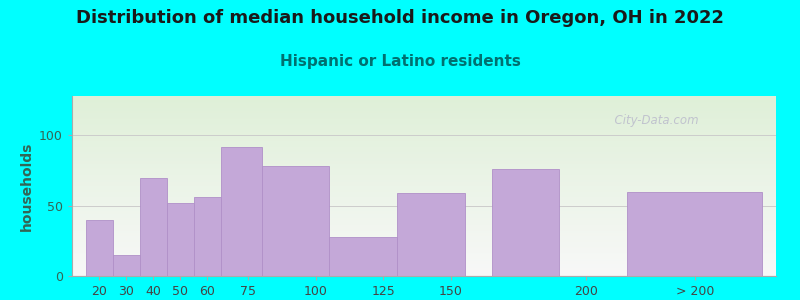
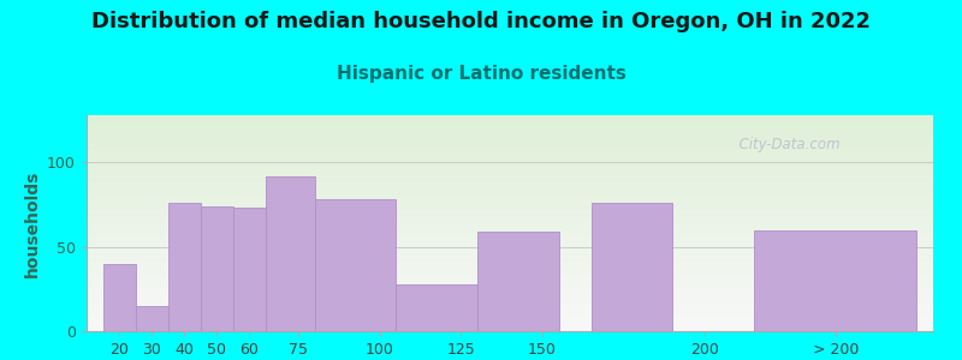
40: 70 -> 76
50: 52 -> 74
60: 56 -> 73
